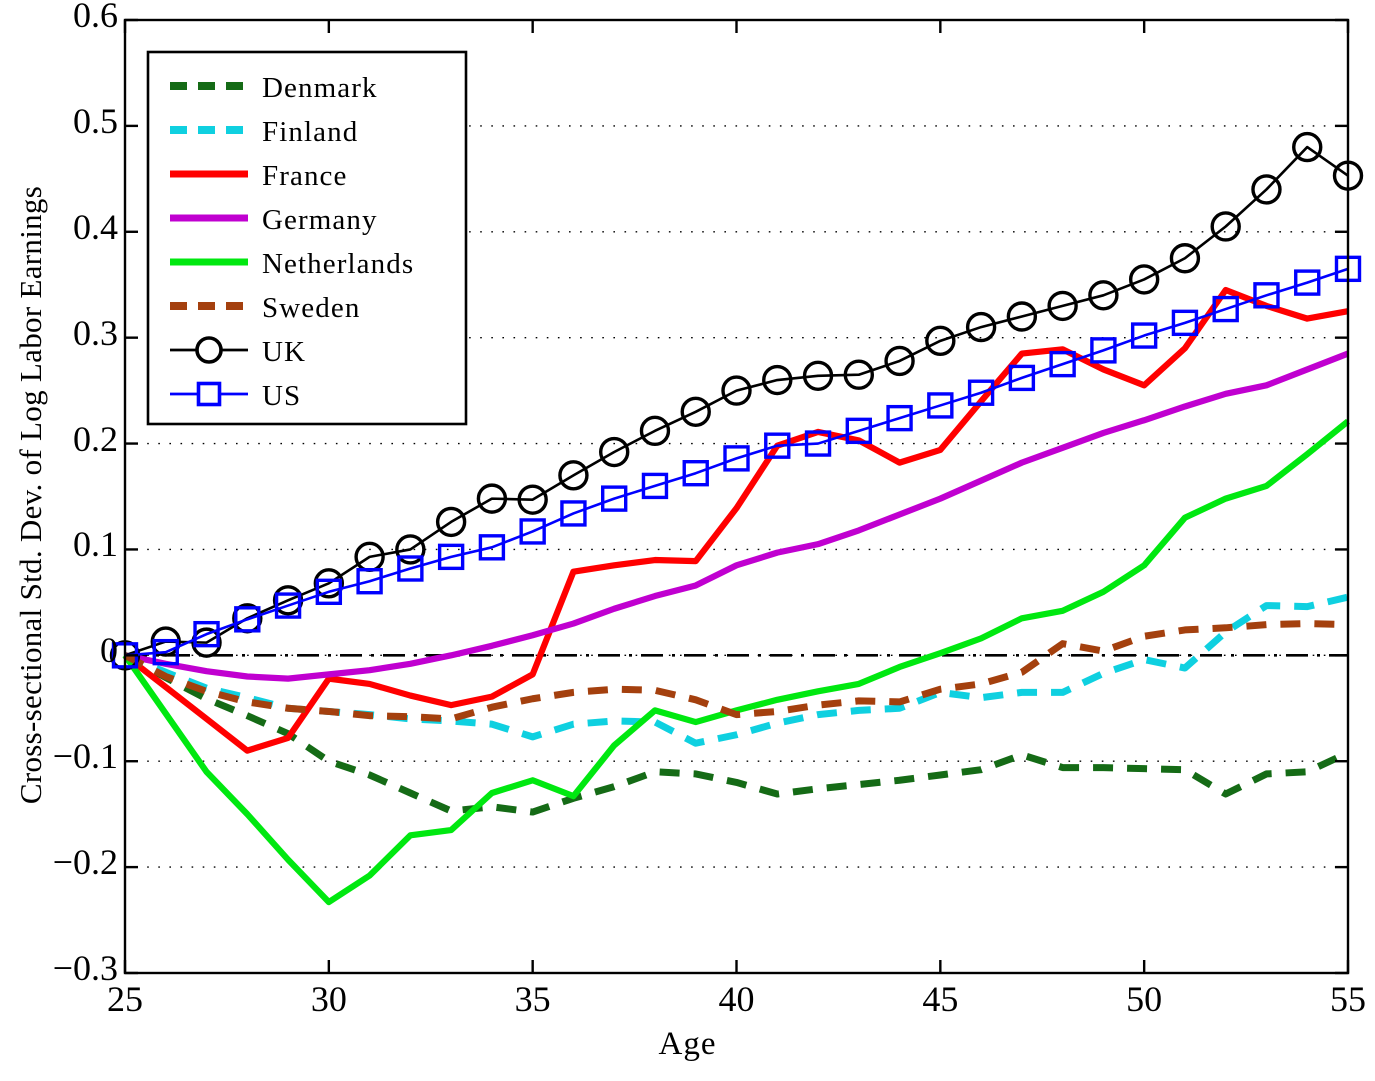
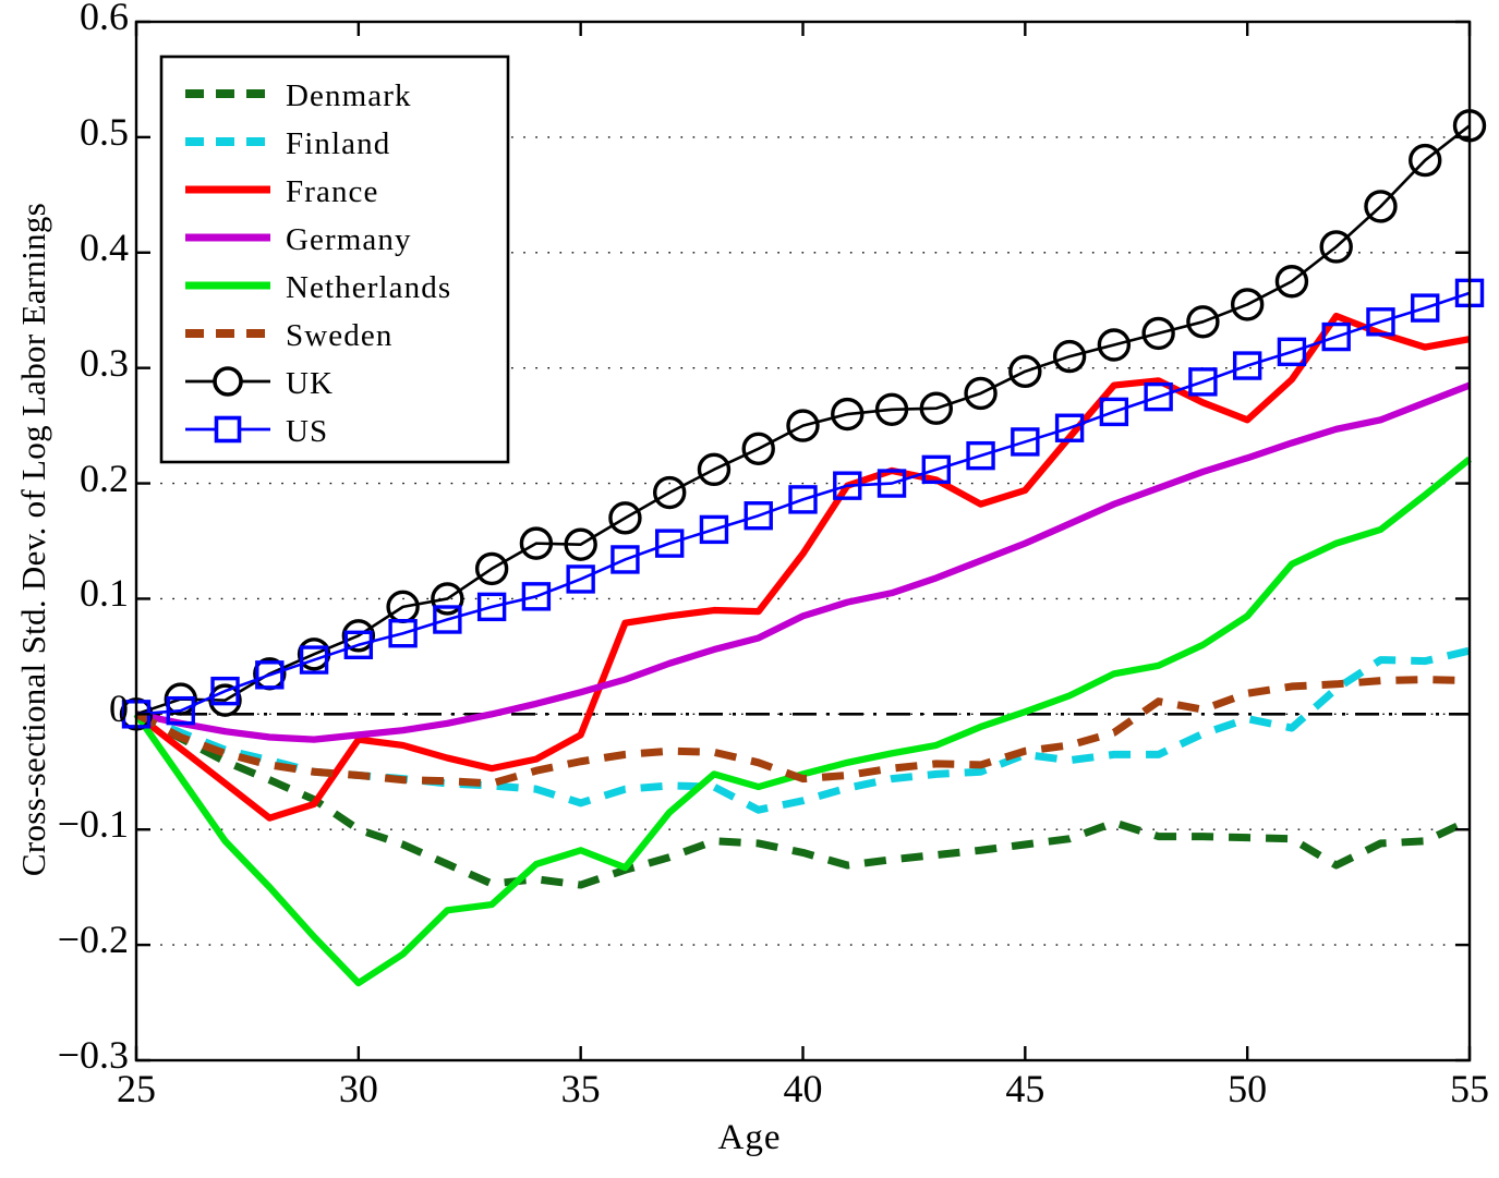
UK/55: 0.453 -> 0.510
